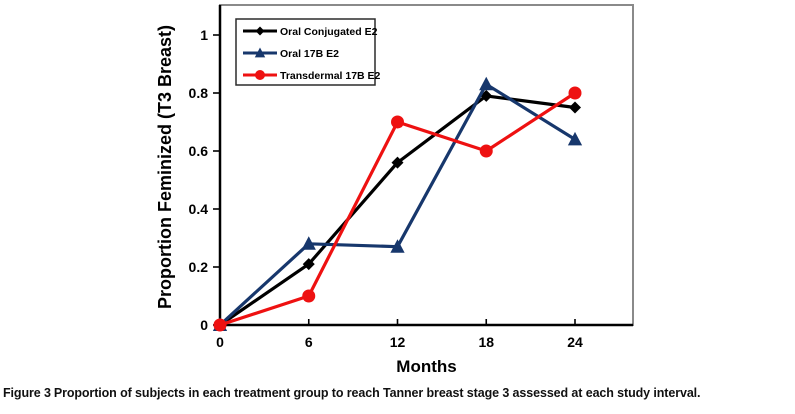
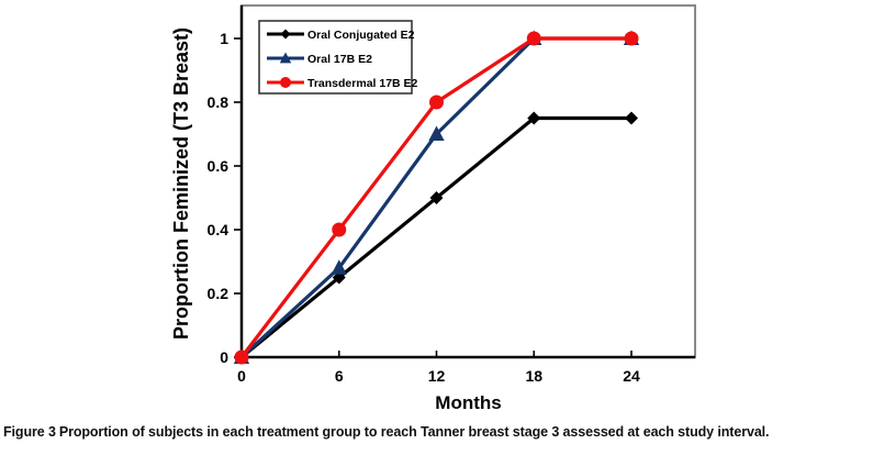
Oral Conjugated E2/6: 0.21 -> 0.25
Transdermal 17B E2/6: 0.1 -> 0.4
Oral Conjugated E2/12: 0.56 -> 0.50
Oral 17B E2/12: 0.27 -> 0.70
Transdermal 17B E2/12: 0.7 -> 0.8
Oral Conjugated E2/18: 0.79 -> 0.75
Oral 17B E2/18: 0.83 -> 1.00
Transdermal 17B E2/18: 0.6 -> 1.0
Oral 17B E2/24: 0.64 -> 1.00
Transdermal 17B E2/24: 0.8 -> 1.0
